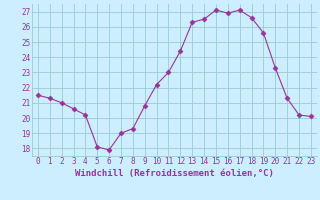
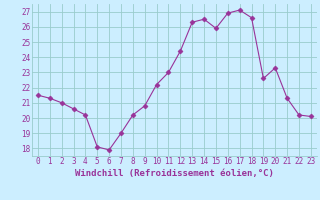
8: 19.3 -> 20.2
15: 27.1 -> 25.9
19: 25.6 -> 22.6
